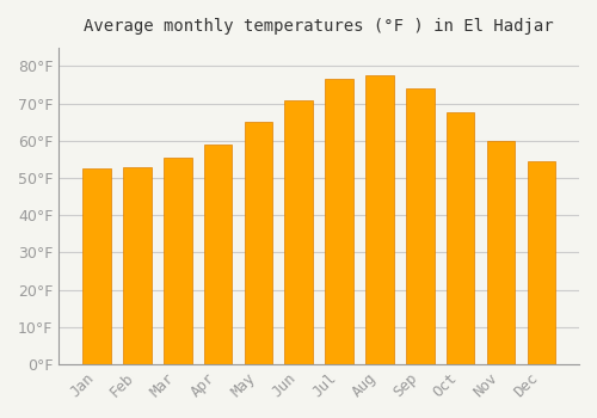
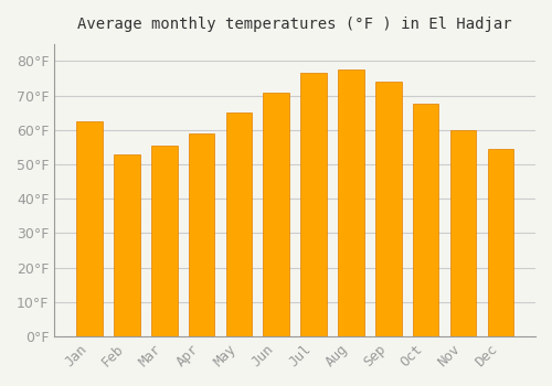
Jan: 52.5°F -> 62.5°F
